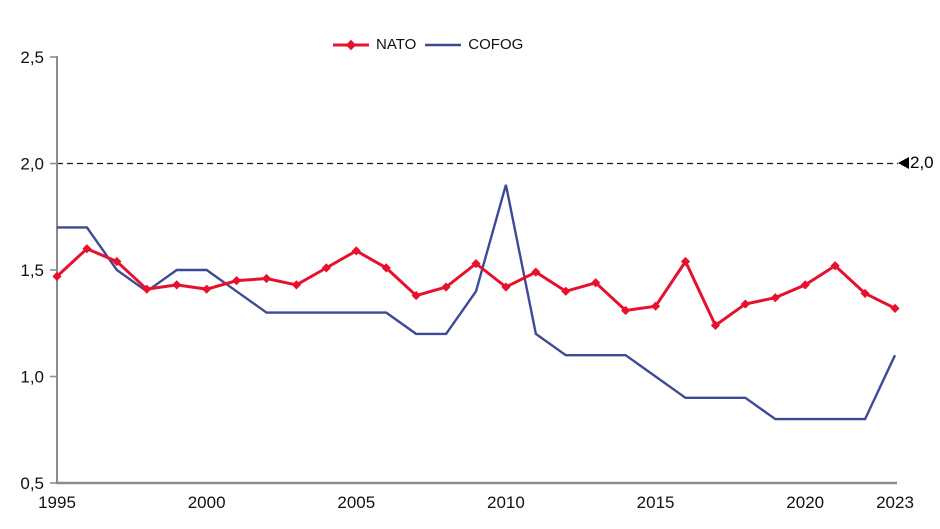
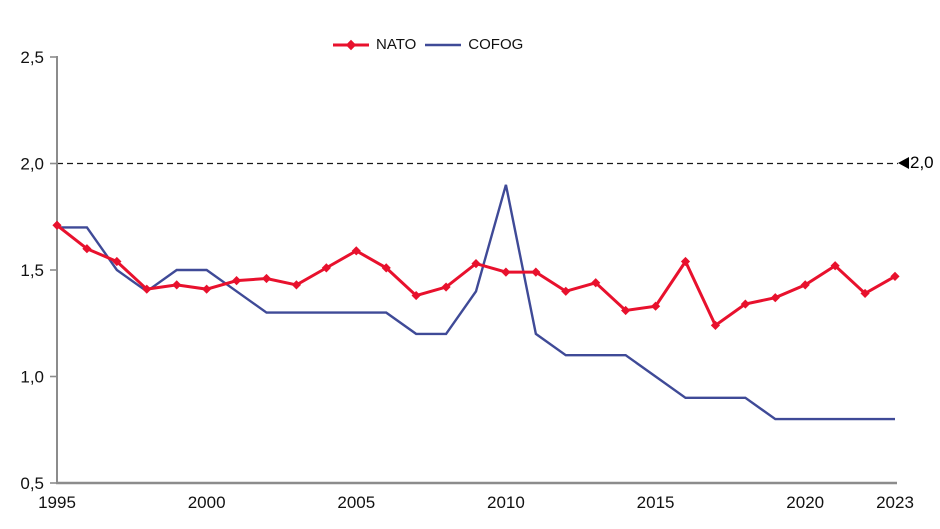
NATO/1995: 1,47 -> 1,71
NATO/2010: 1,42 -> 1,49
NATO/2023: 1,32 -> 1,47
COFOG/2023: 1,1 -> 0,8
